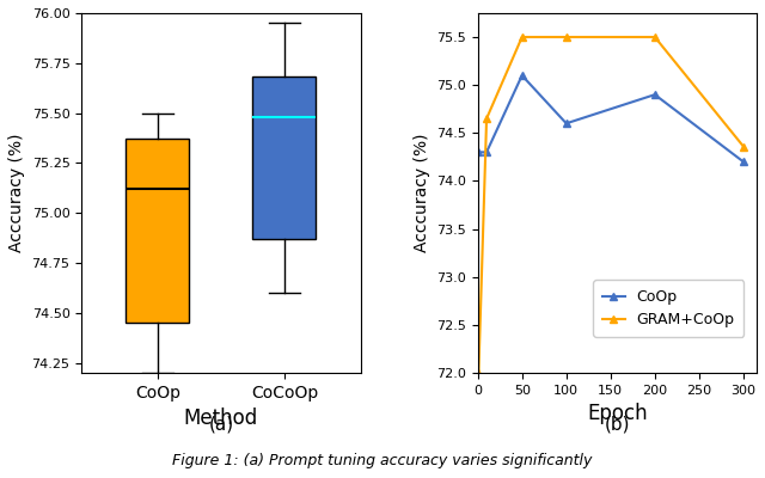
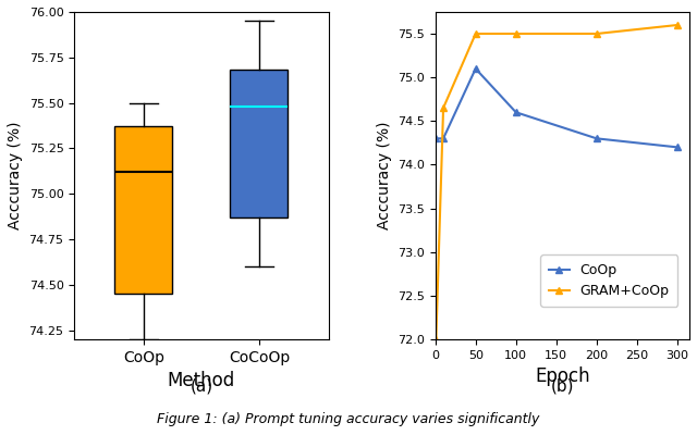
CoOp/200: 74.9 -> 74.3
GRAM+CoOp/300: 74.36 -> 75.60
